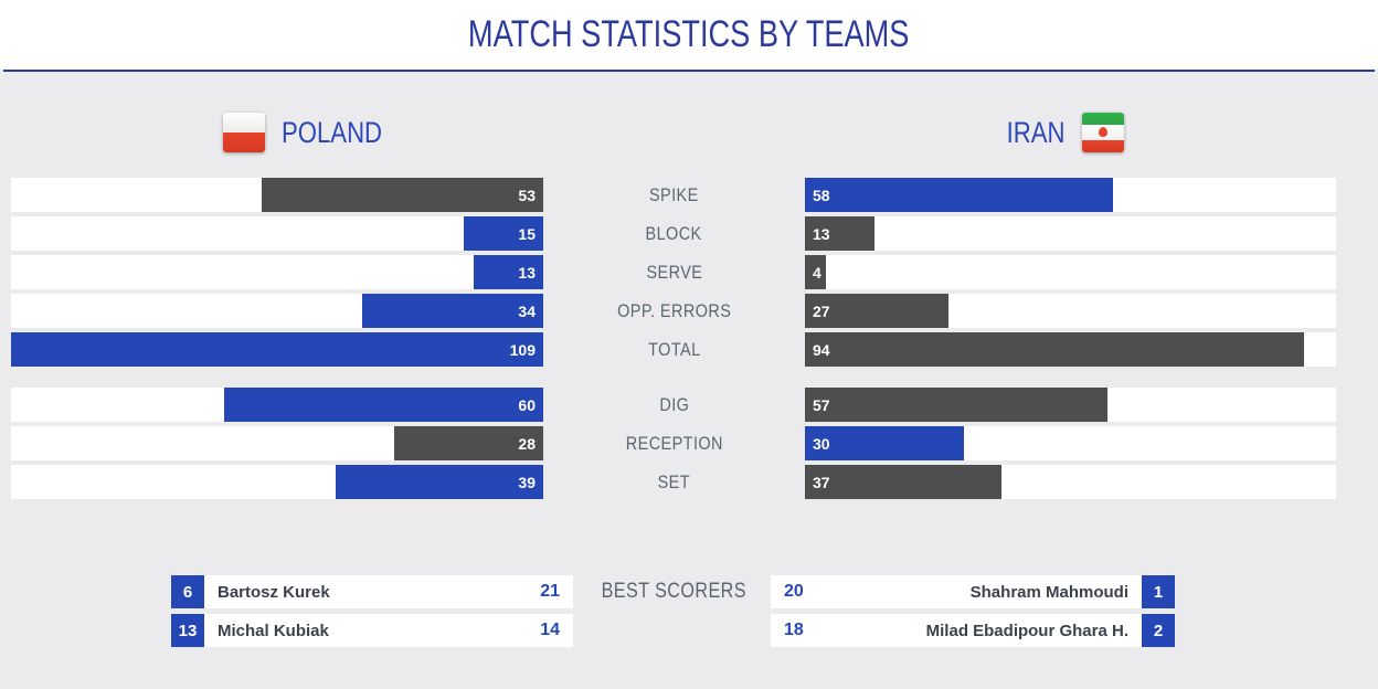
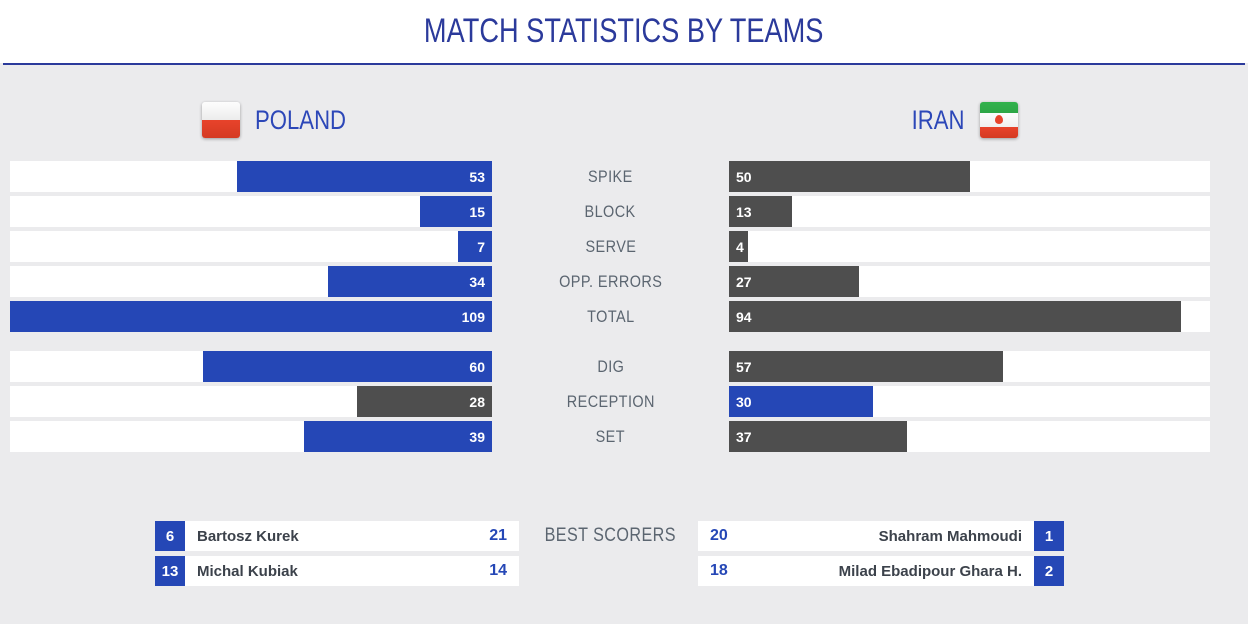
IRAN/SPIKE: 58 -> 50
POLAND/SERVE: 13 -> 7
